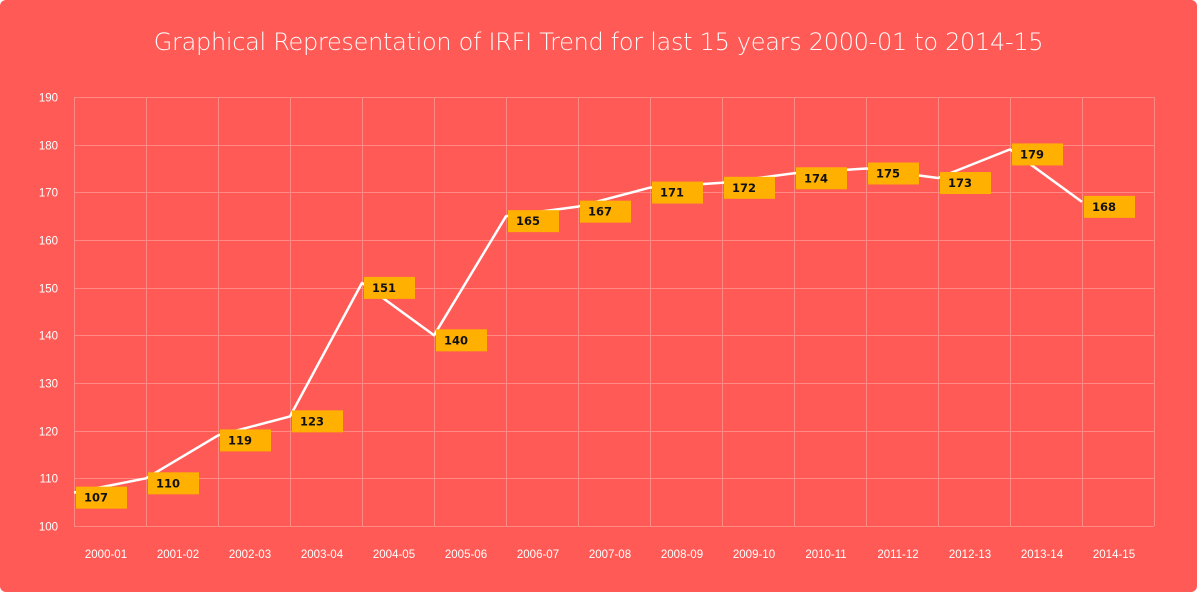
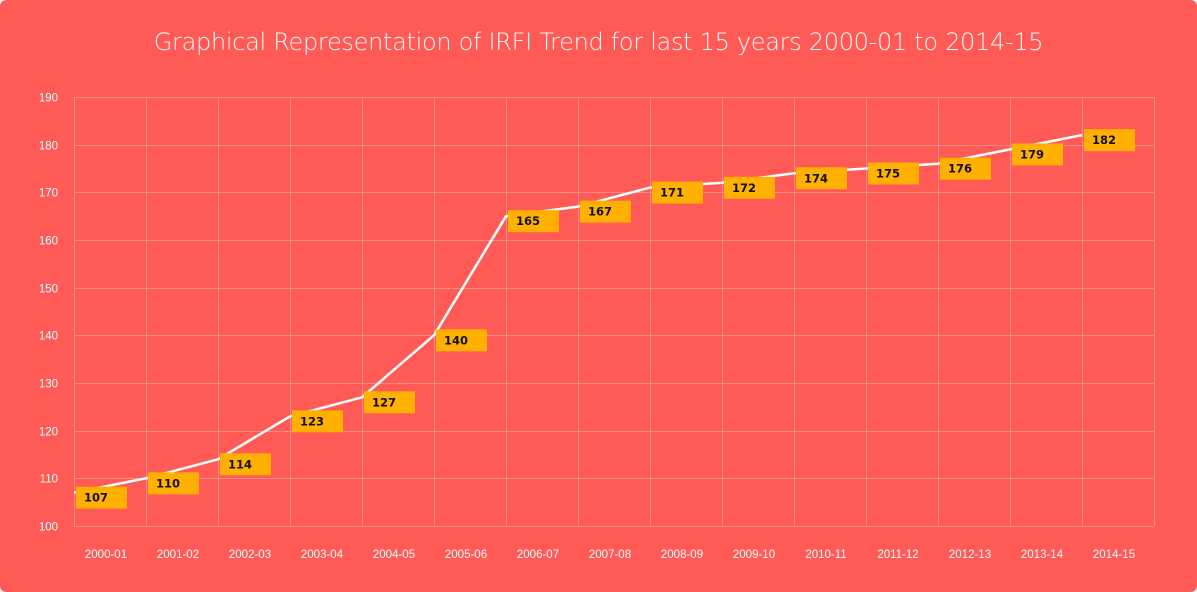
2002-03: 119 -> 114
2004-05: 151 -> 127
2012-13: 173 -> 176
2014-15: 168 -> 182
